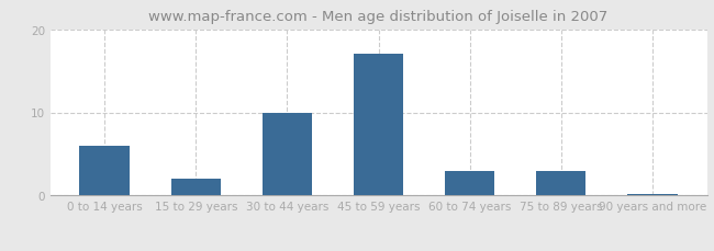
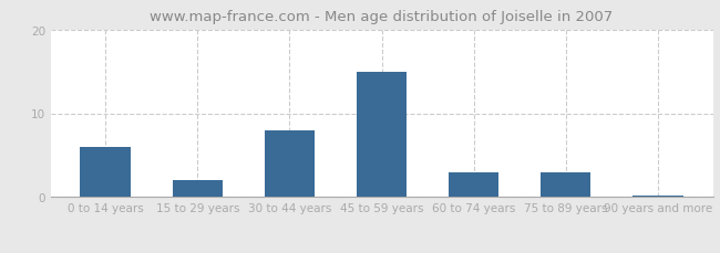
30 to 44 years: 10.0 -> 8.0
45 to 59 years: 17.0 -> 15.0
